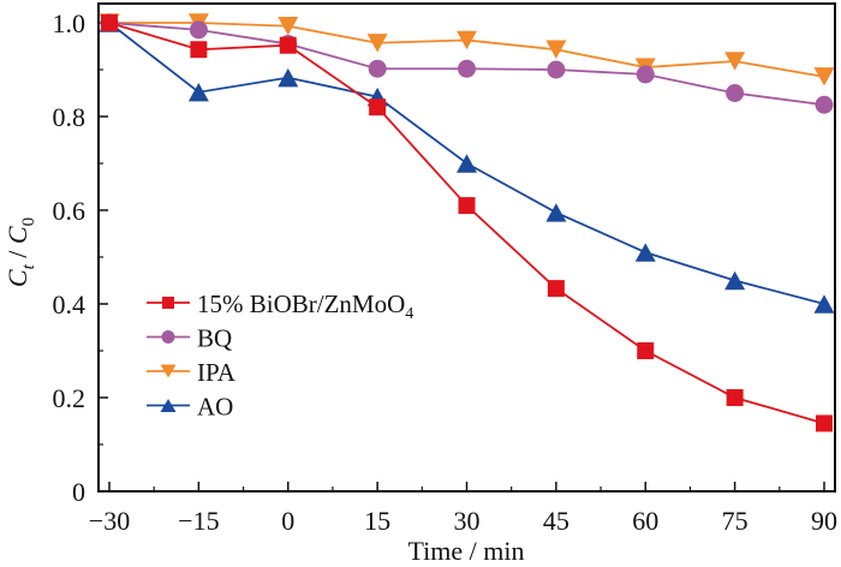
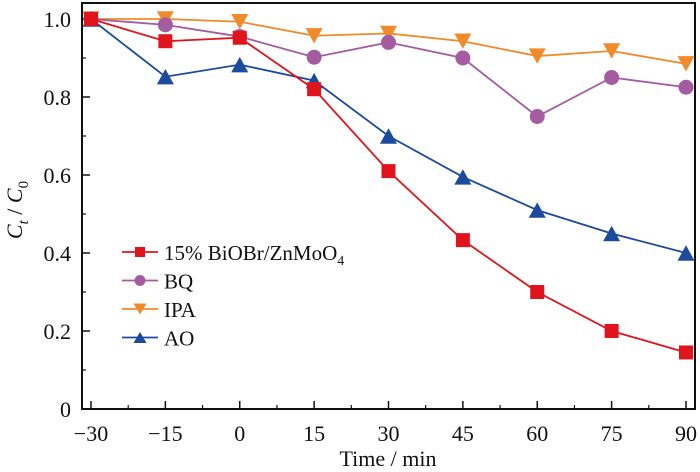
BQ/30: 0.90 -> 0.94
BQ/60: 0.89 -> 0.75
